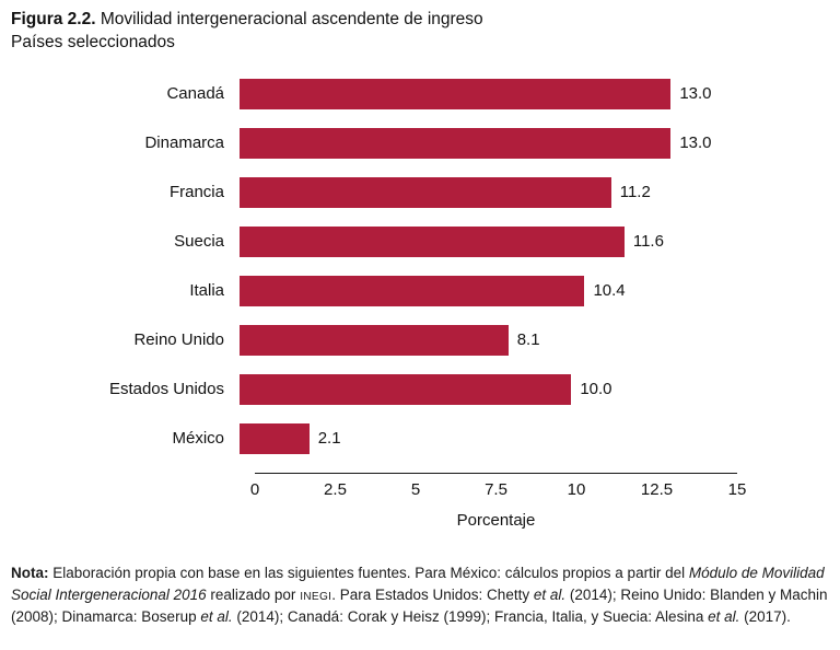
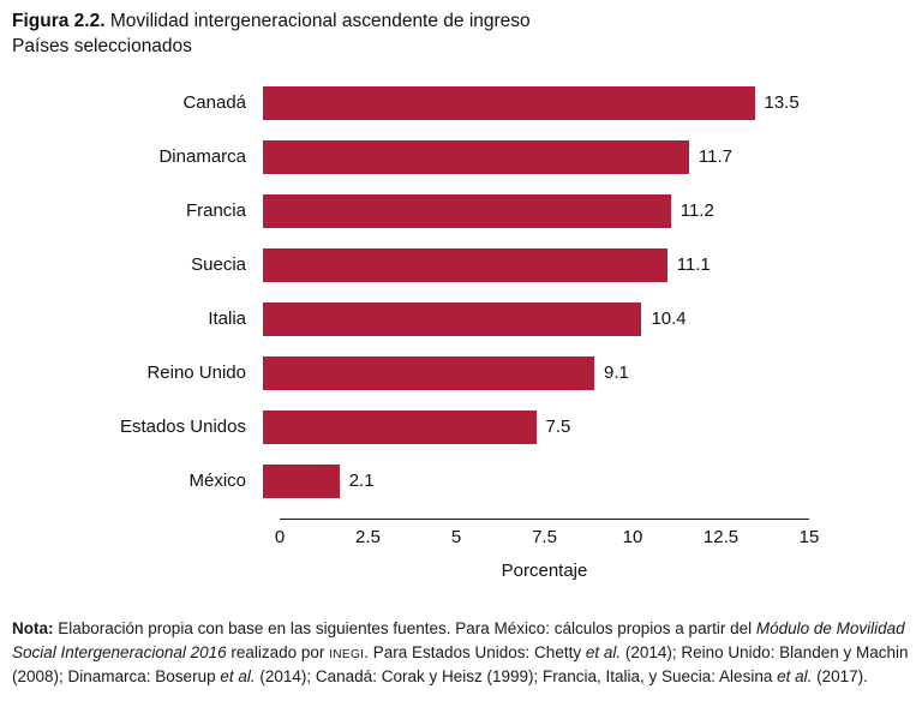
Canadá: 13.0 -> 13.5
Dinamarca: 13.0 -> 11.7
Suecia: 11.6 -> 11.1
Reino Unido: 8.1 -> 9.1
Estados Unidos: 10.0 -> 7.5
